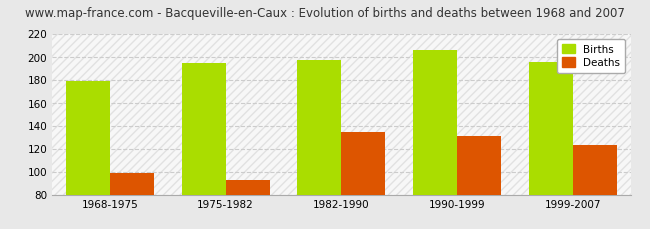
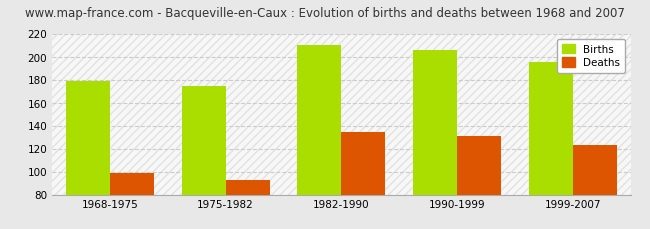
Births/1975-1982: 194 -> 174
Births/1982-1990: 197 -> 210
